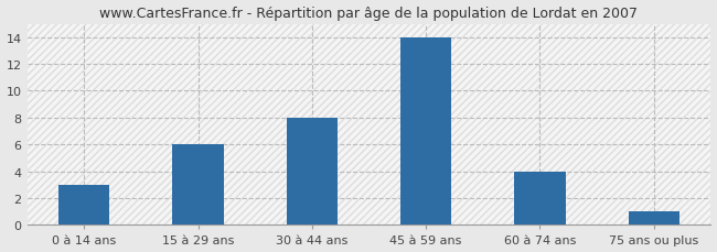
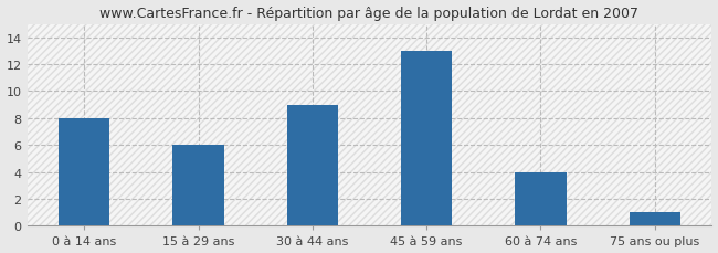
0 à 14 ans: 3 -> 8
30 à 44 ans: 8 -> 9
45 à 59 ans: 14 -> 13
